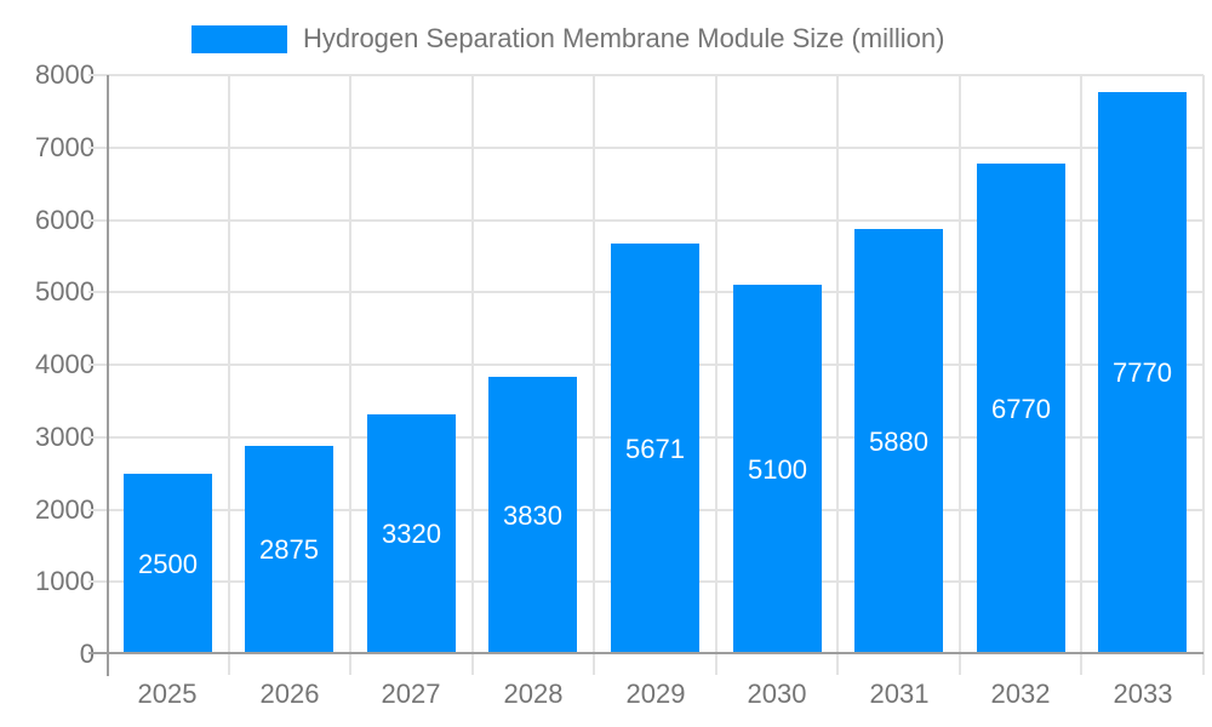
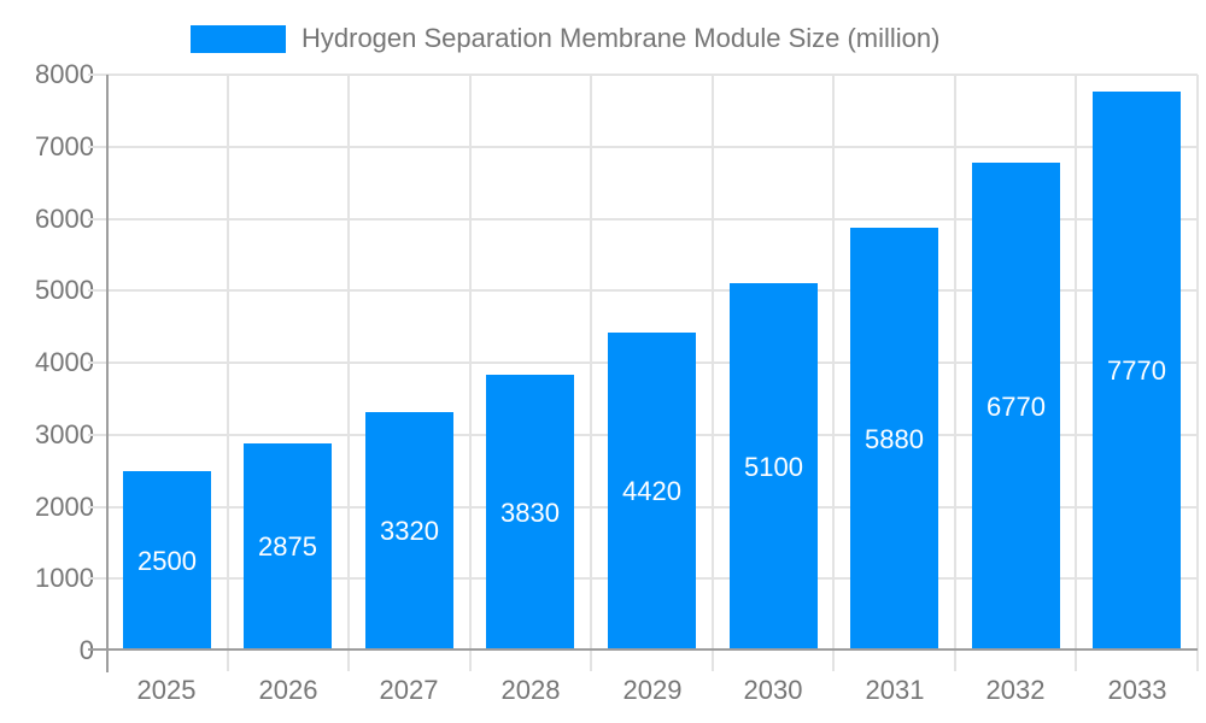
2029: 5671 -> 4420
